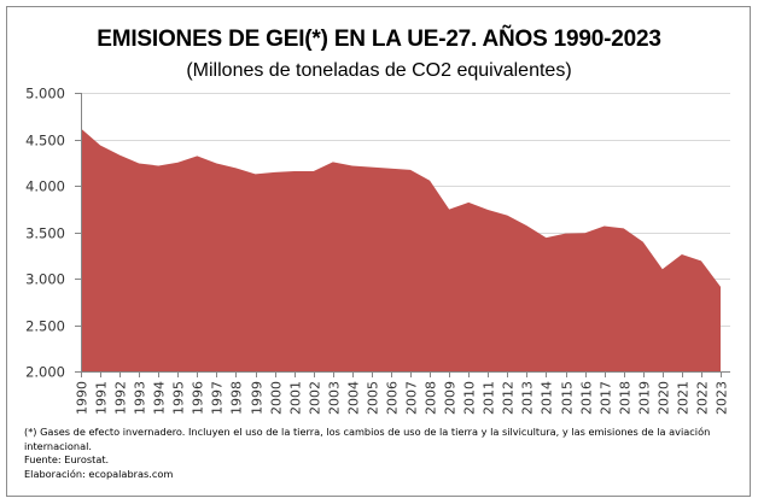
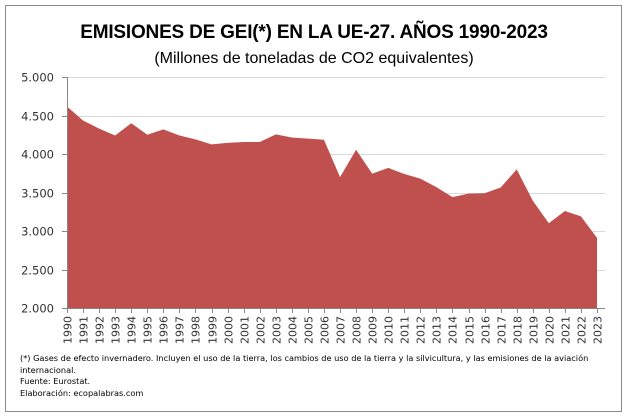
1994: 4200 -> 4400
2007: 4200 -> 3700
2018: 3500 -> 3800
